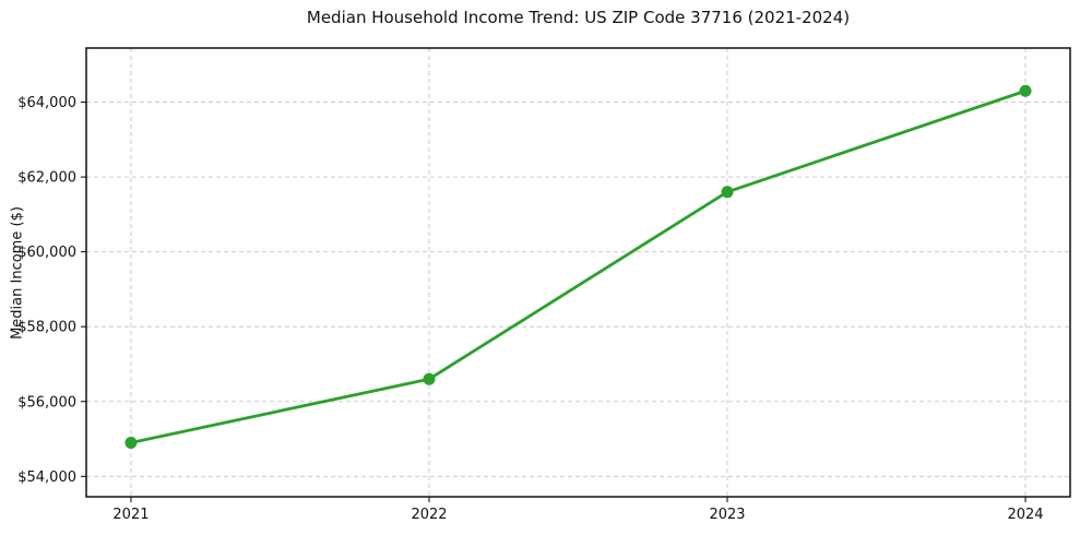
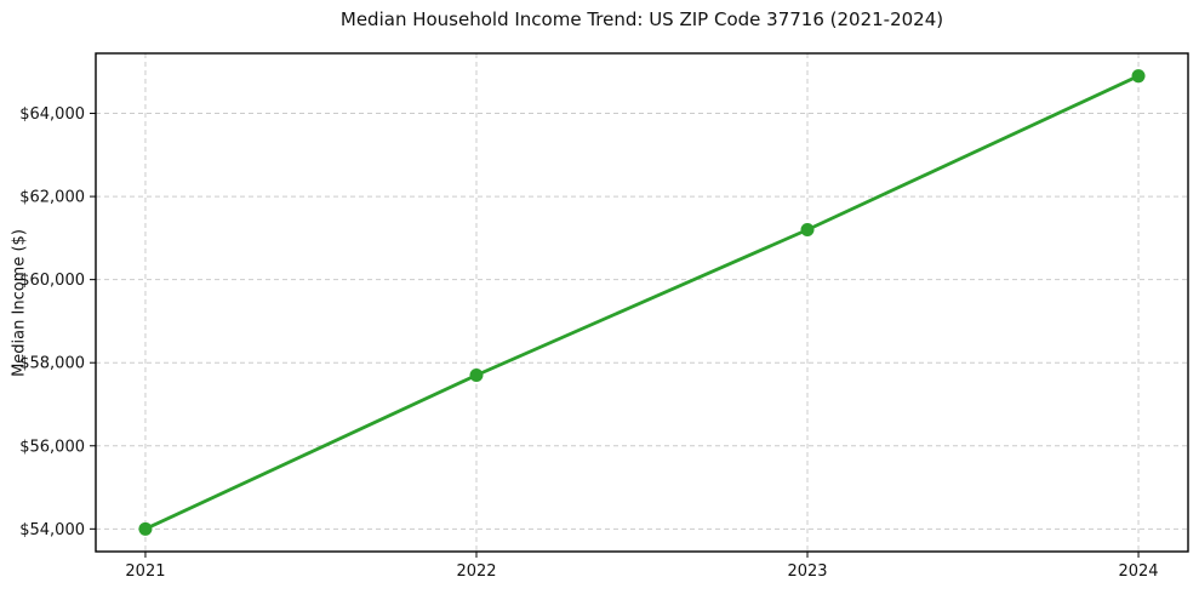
2021: $54900 -> $54000
2022: $56600 -> $57700
2023: $61600 -> $61200
2024: $64300 -> $64900
